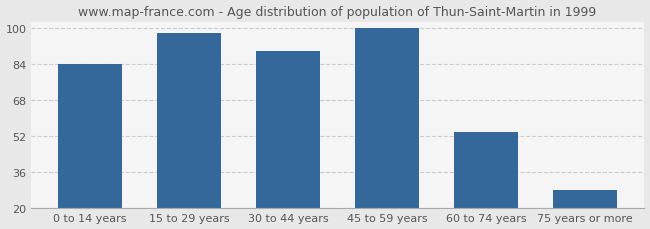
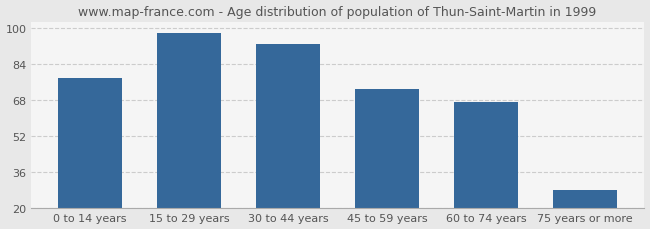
0 to 14 years: 84 -> 78
30 to 44 years: 90 -> 93
45 to 59 years: 100 -> 73
60 to 74 years: 54 -> 67
